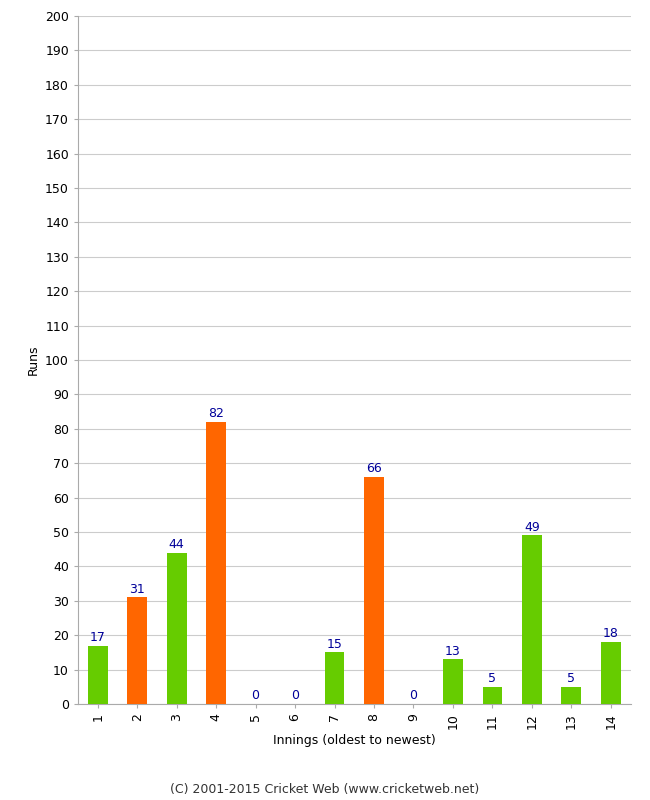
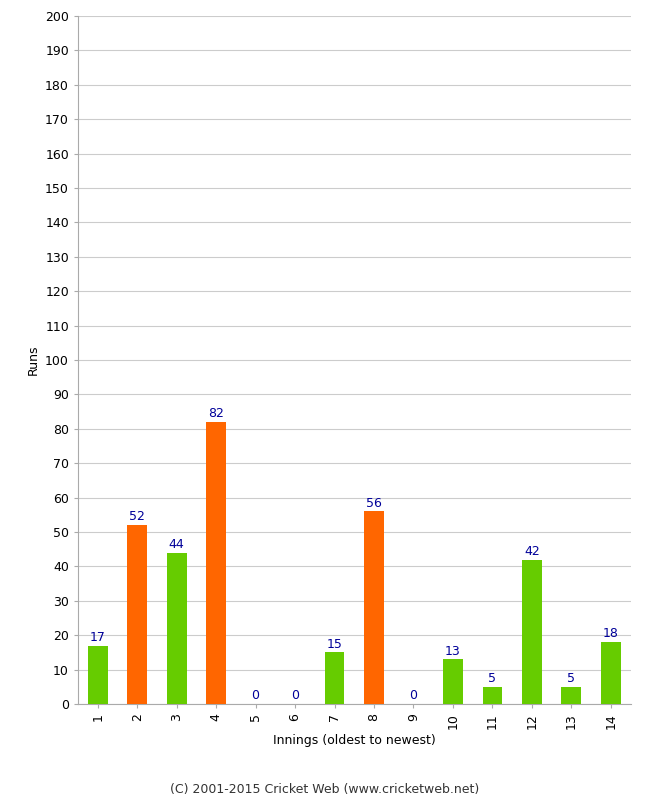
2: 31 -> 52
8: 66 -> 56
12: 49 -> 42
